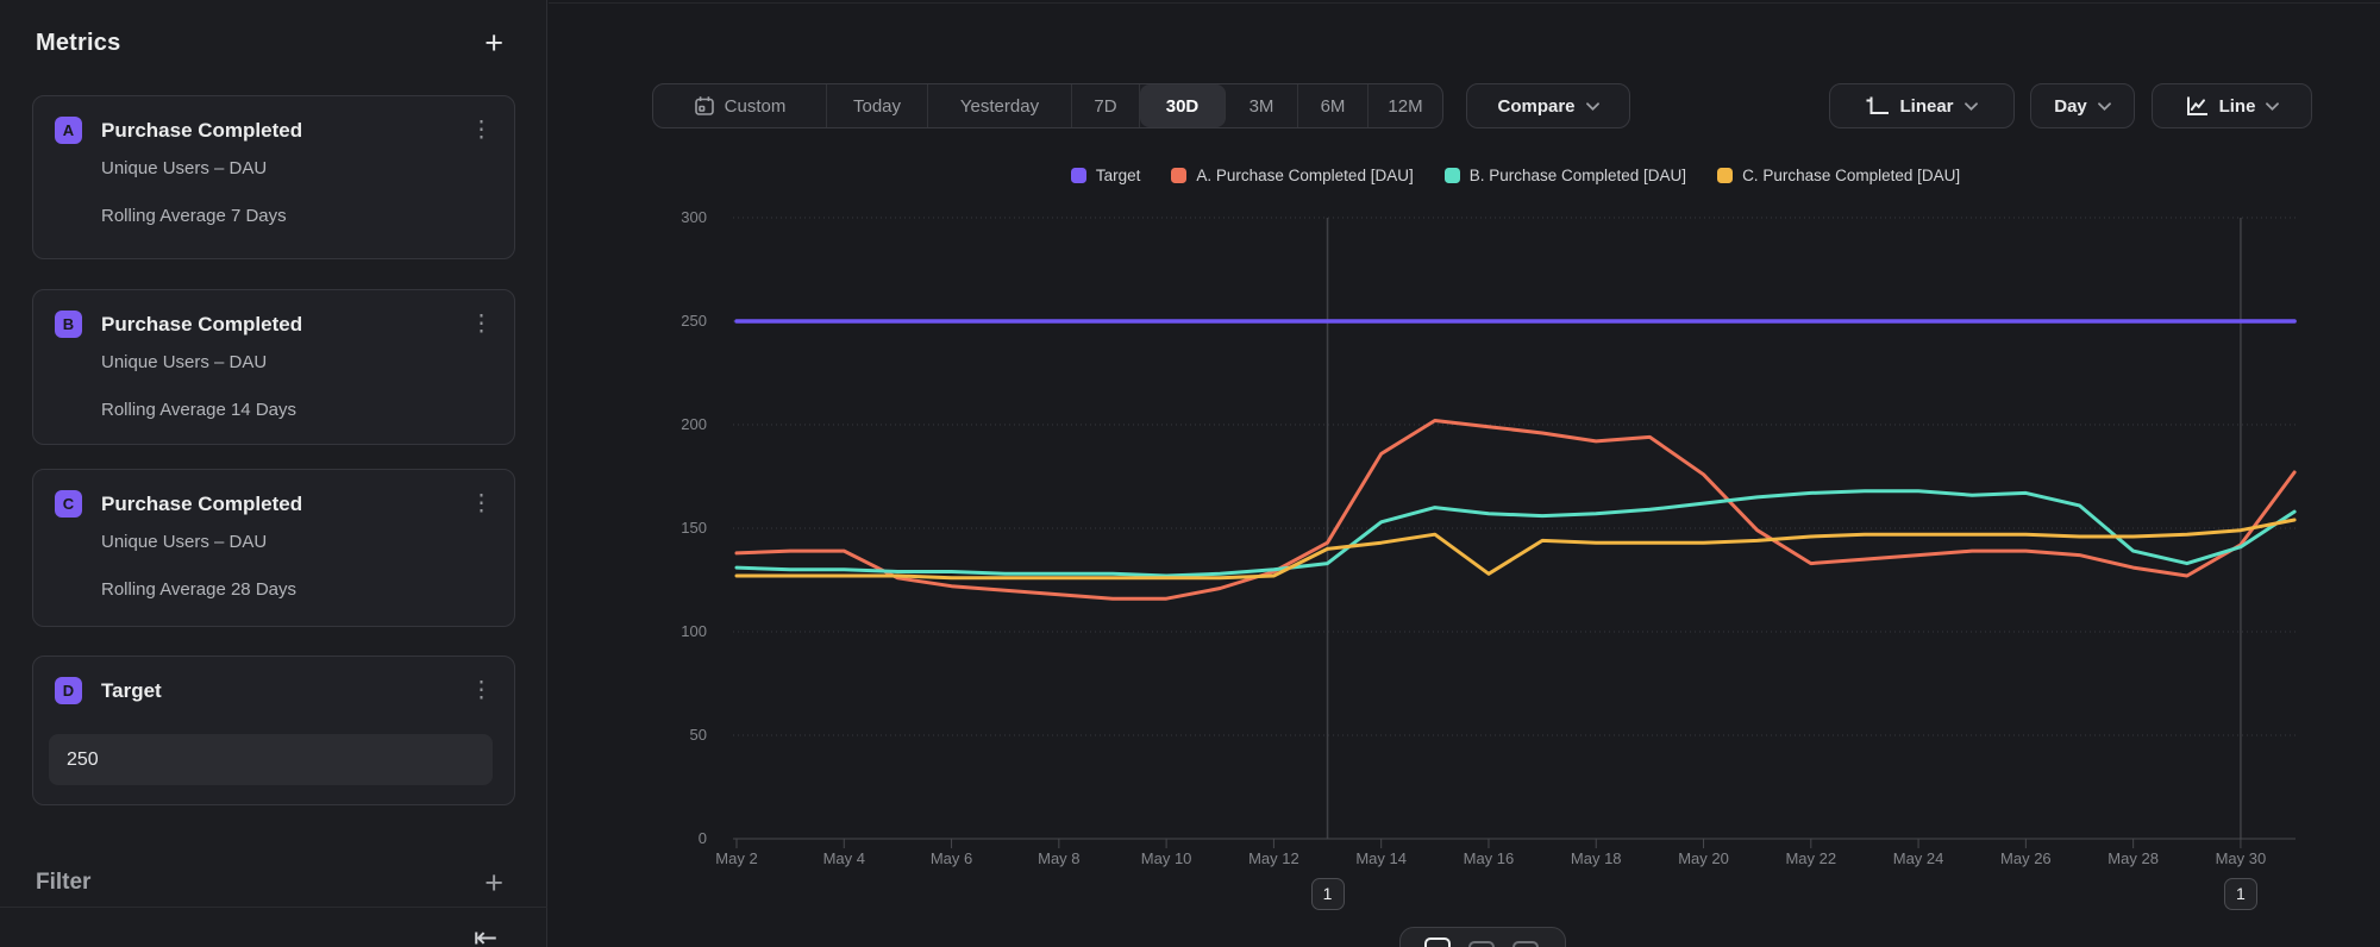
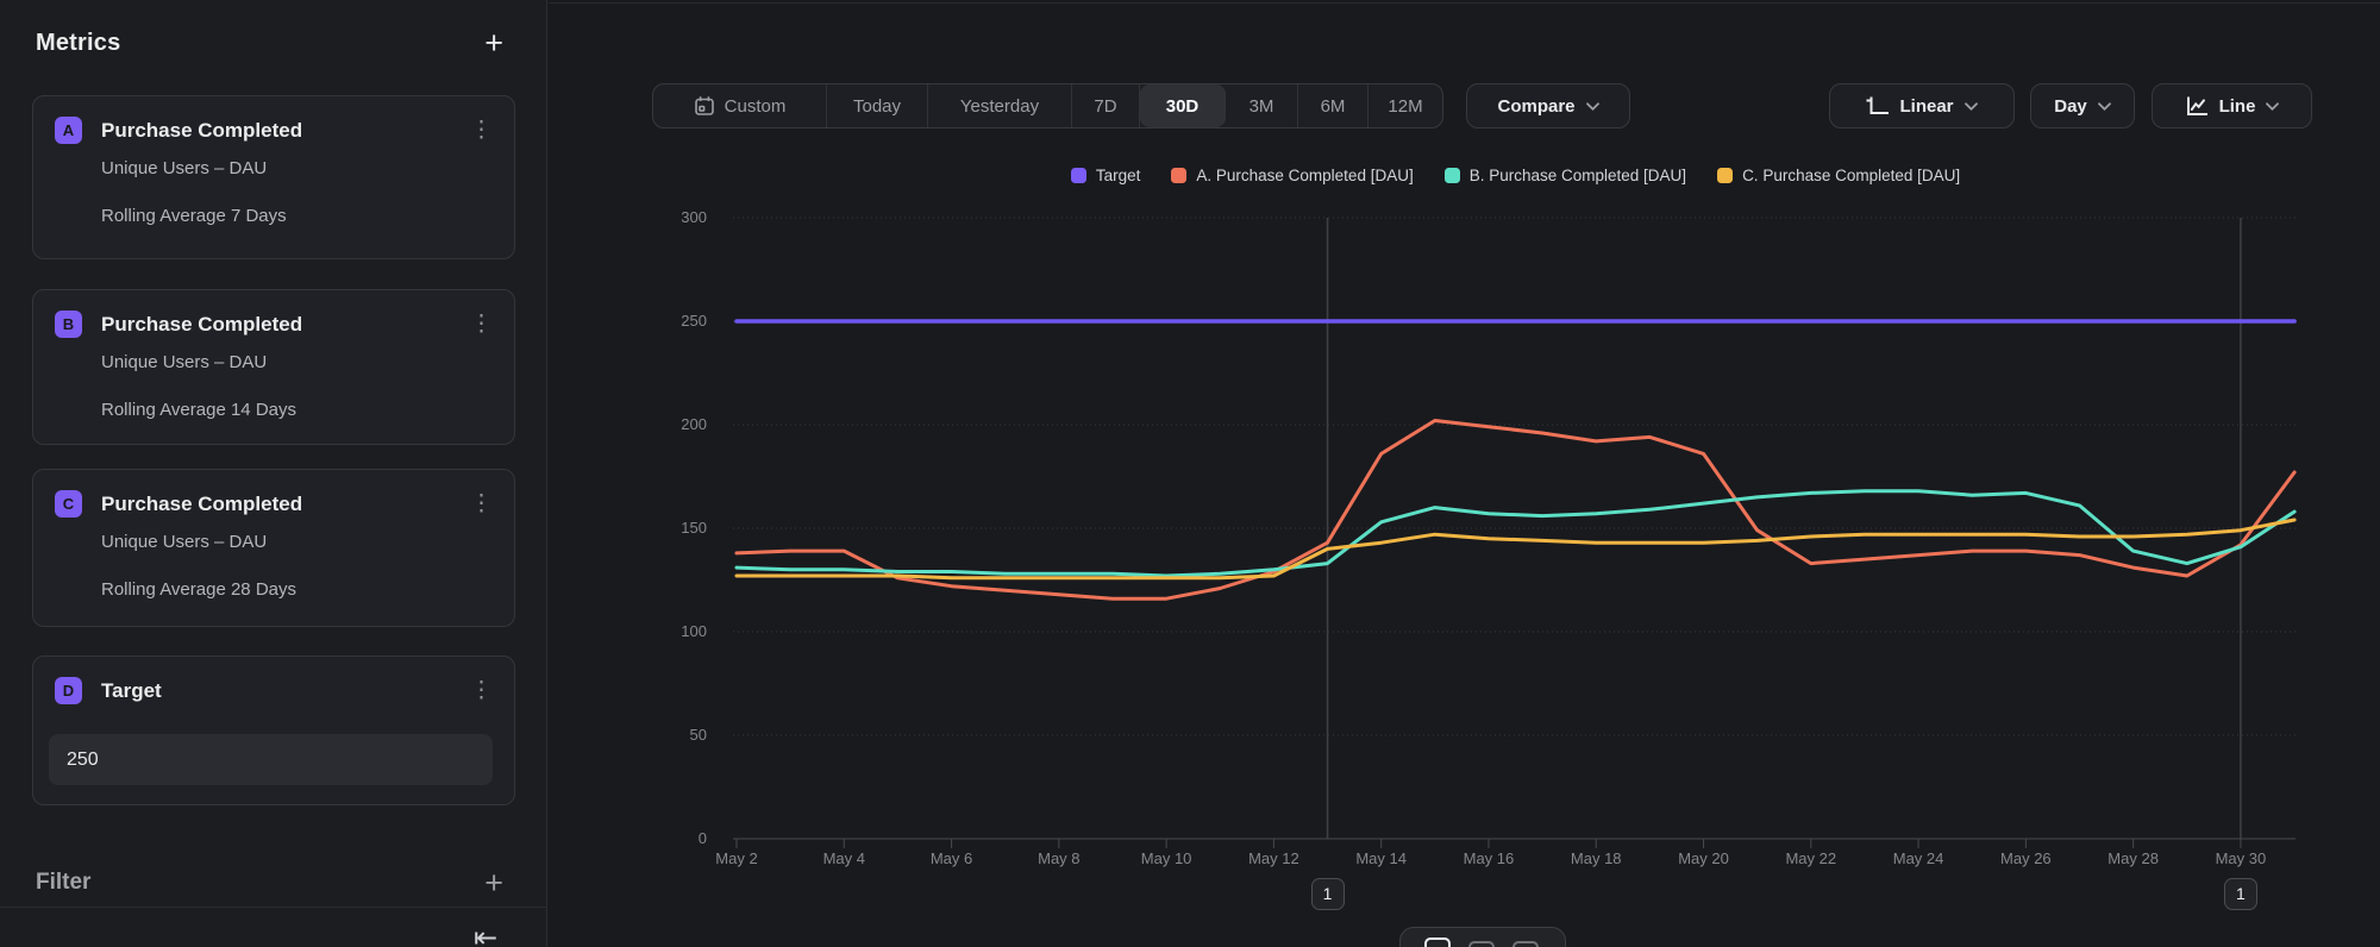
C. Purchase Completed [DAU]/May 16: 128 -> 145
A. Purchase Completed [DAU]/May 20: 176 -> 186
